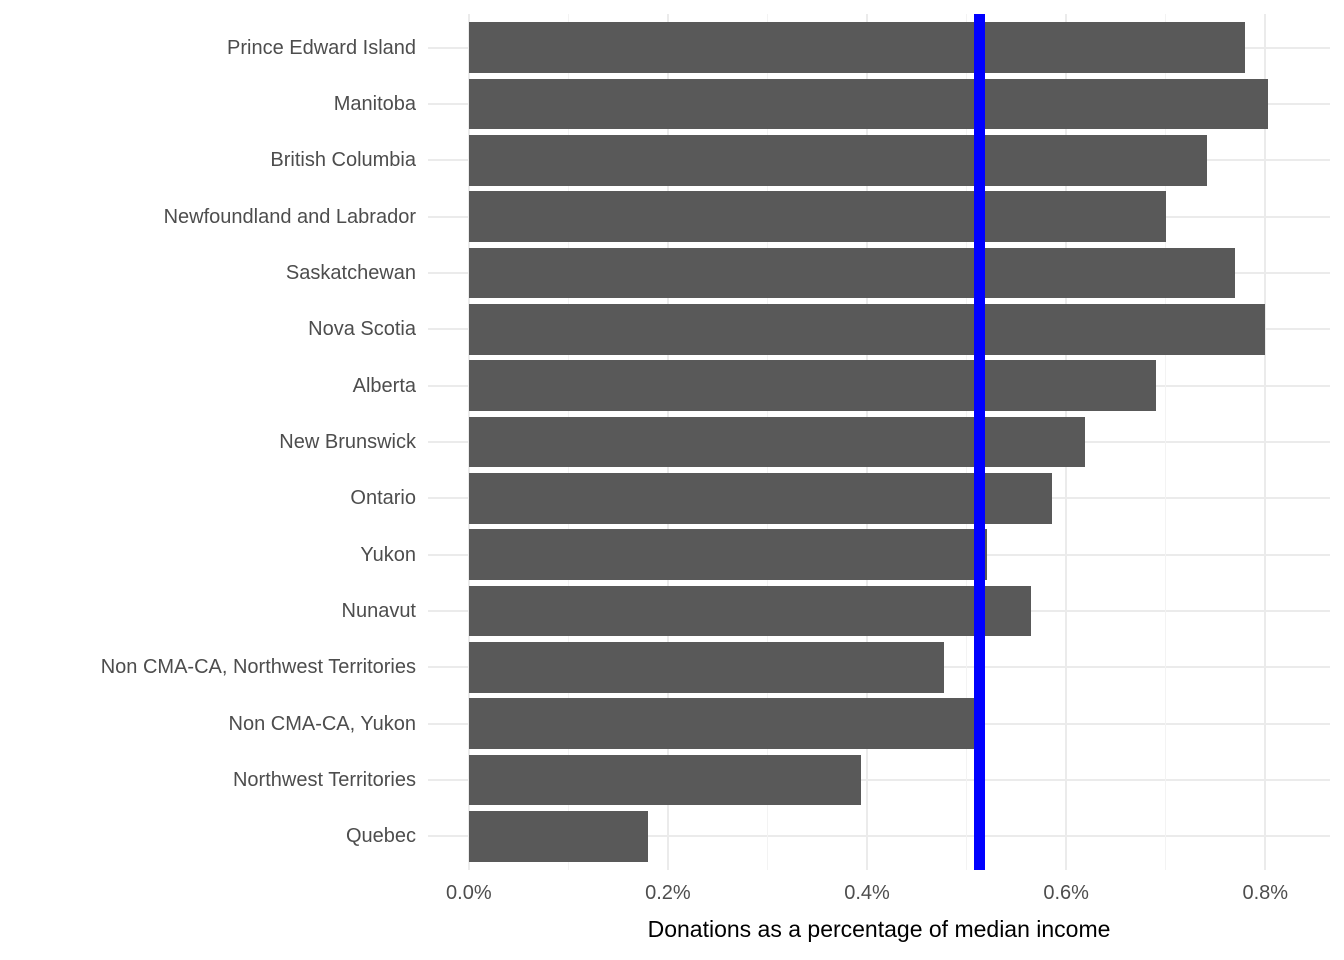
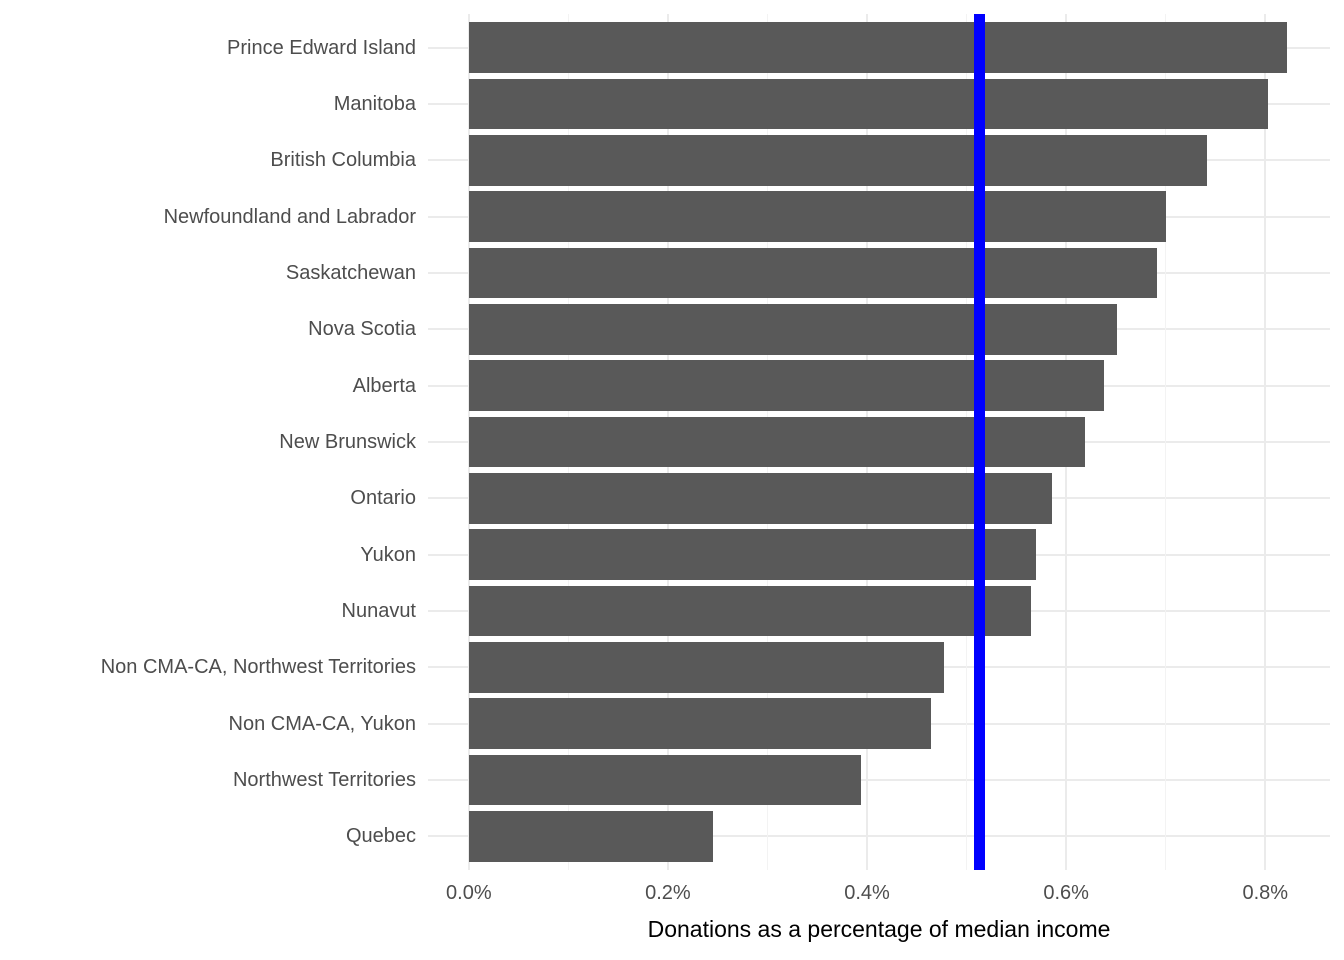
Prince Edward Island: 0.78% -> 0.82%
Saskatchewan: 0.77% -> 0.69%
Nova Scotia: 0.80% -> 0.65%
Alberta: 0.69% -> 0.64%
Yukon: 0.52% -> 0.57%
Non CMA-CA, Yukon: 0.51% -> 0.46%
Quebec: 0.18% -> 0.24%
